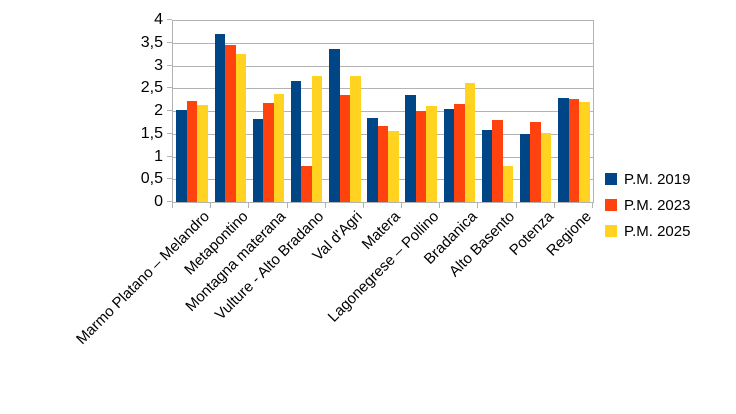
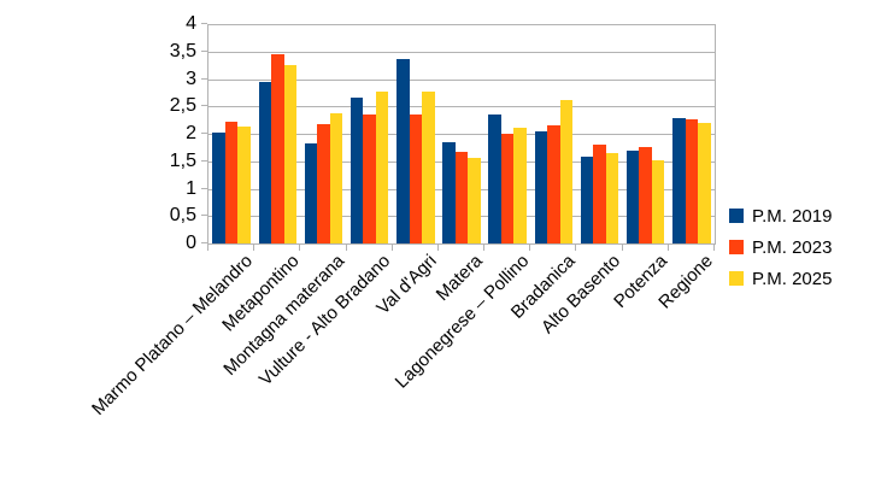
P.M. 2019/Metapontino: 3.7 -> 2.9
P.M. 2023/Vulture - Alto Bradano: 0.8 -> 2.4
P.M. 2025/Alto Basento: 0.8 -> 1.6
P.M. 2019/Potenza: 1.5 -> 1.7
